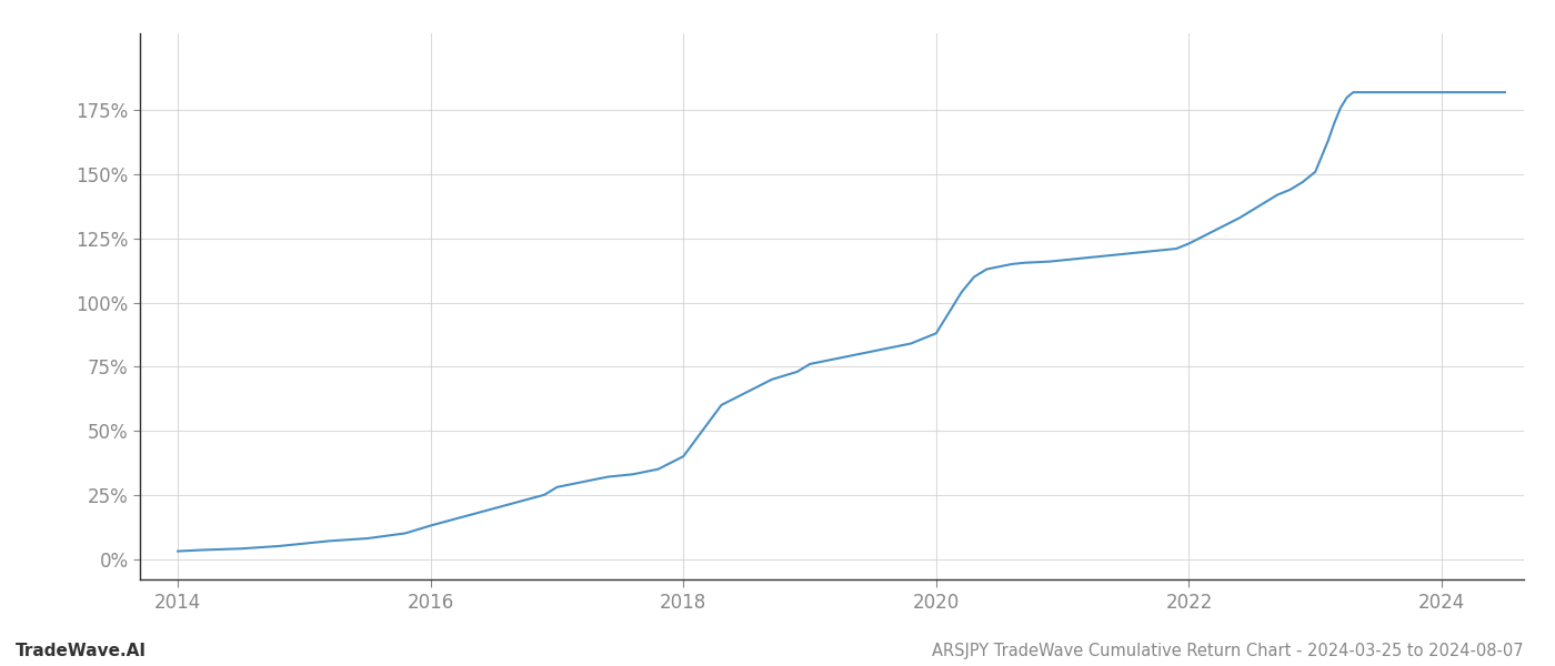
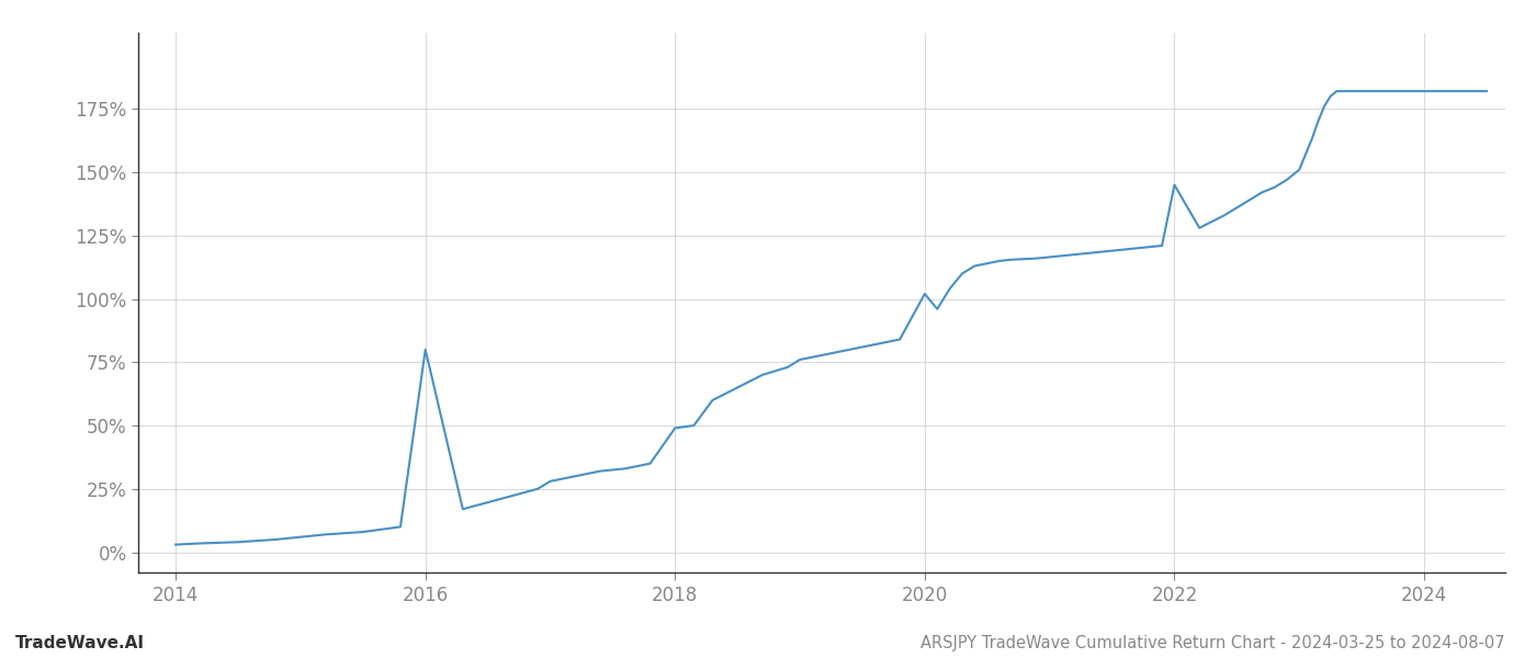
2016: 13.0% -> 80.0%
2018: 40.0% -> 49.0%
2020: 88.0% -> 102.0%
2022: 123.0% -> 145.0%
